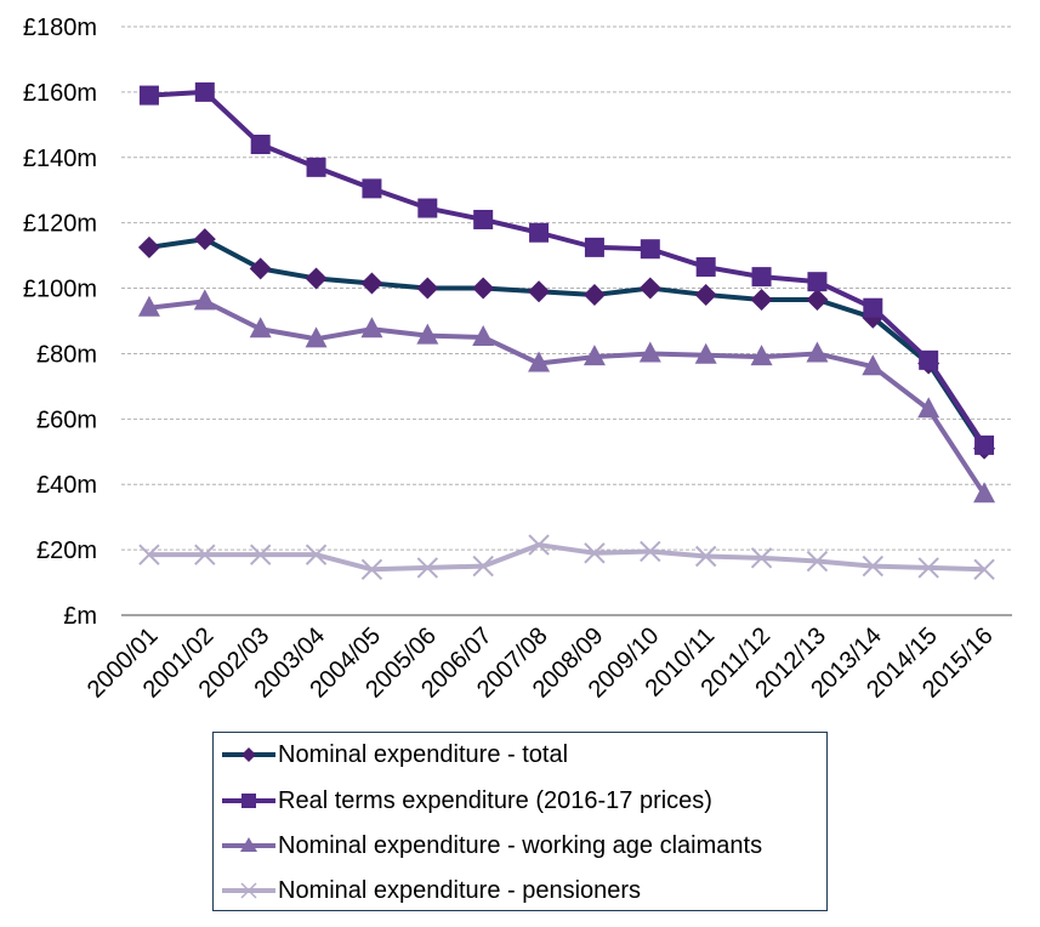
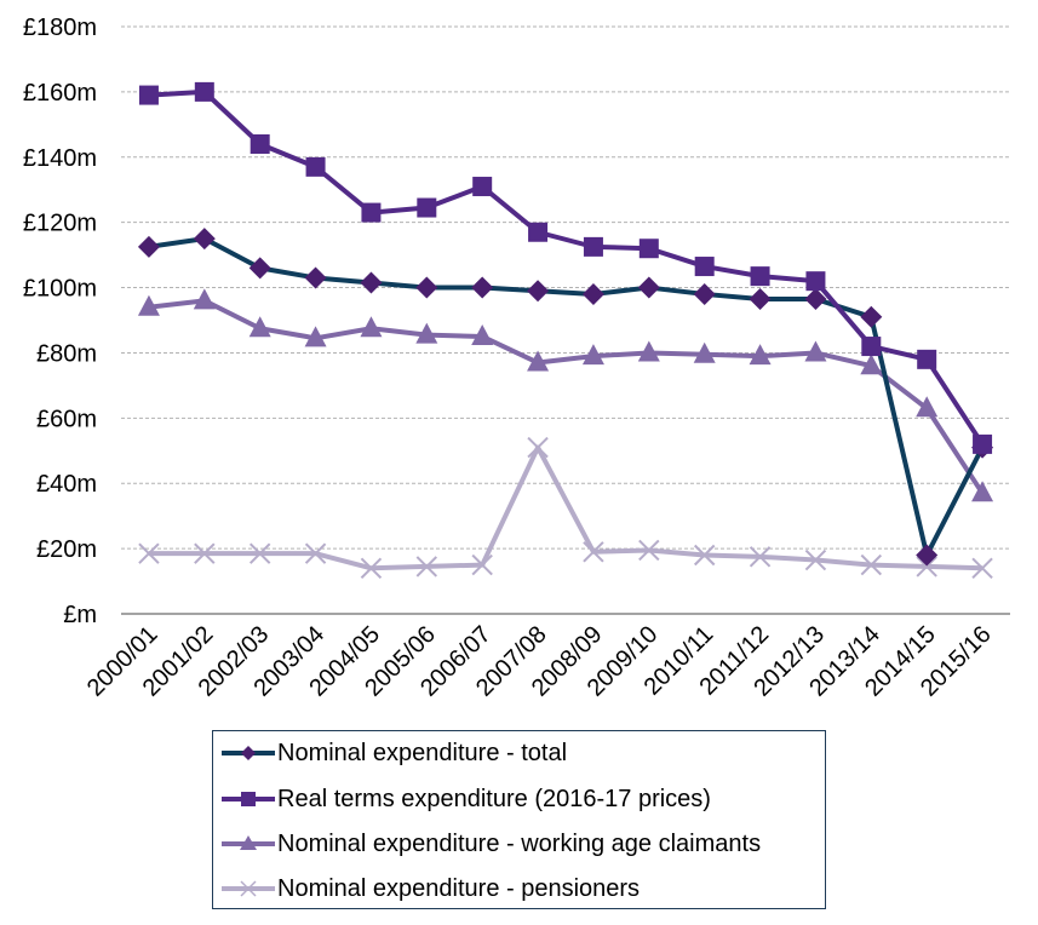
Real terms expenditure (2016-17 prices)/2004/05: £130m -> £123m
Real terms expenditure (2016-17 prices)/2006/07: £121m -> £131m
Nominal expenditure - pensioners/2007/08: £22m -> £51m
Real terms expenditure (2016-17 prices)/2013/14: £94m -> £82m
Nominal expenditure - total/2014/15: £77m -> £18m
